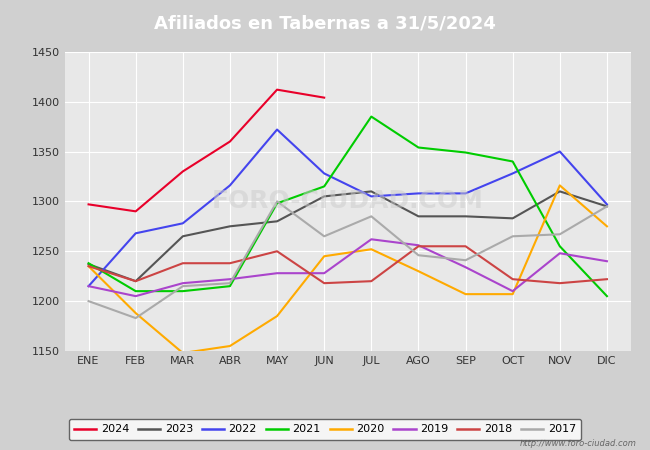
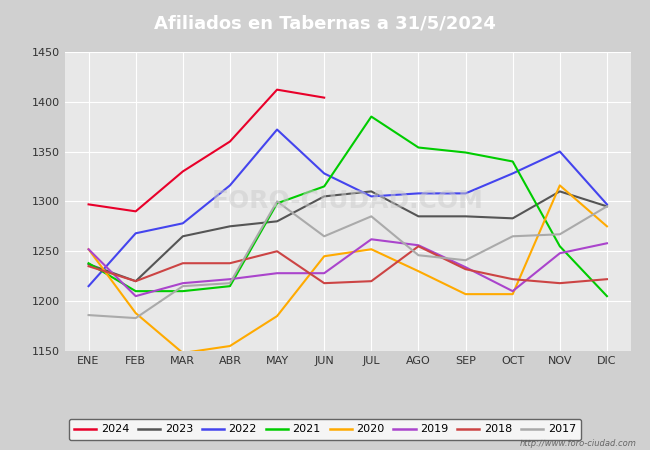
2020/ENE: 1235 -> 1252
2019/ENE: 1215 -> 1252
2017/ENE: 1200 -> 1186
2018/SEP: 1255 -> 1232
2019/DIC: 1240 -> 1258
